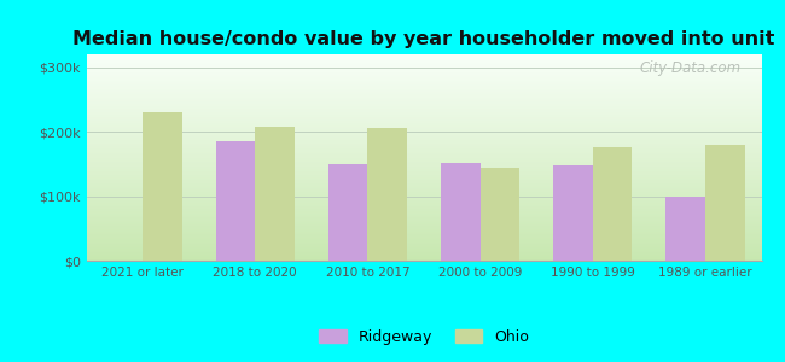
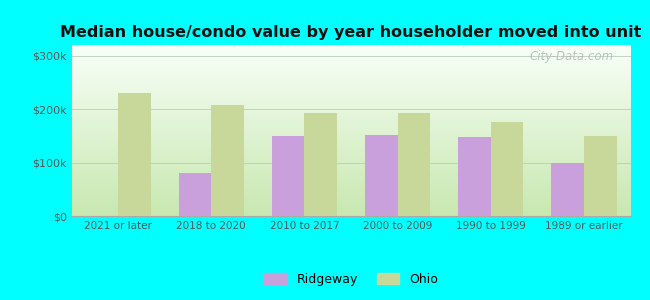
Ridgeway/2018 to 2020: $186k -> $80k
Ohio/2010 to 2017: $206k -> $193k
Ohio/2000 to 2009: $144k -> $192k
Ohio/1989 or earlier: $180k -> $150k
